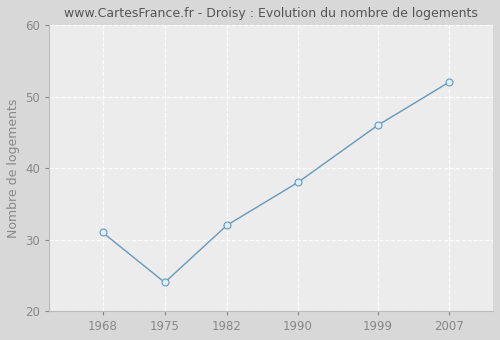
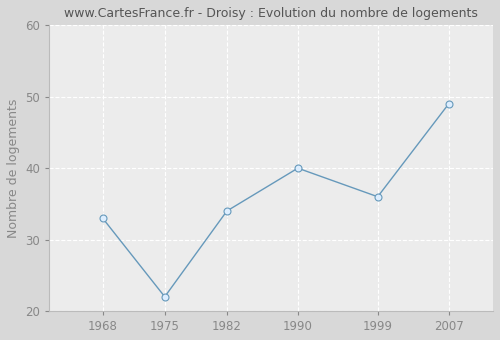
1968: 31 -> 33
1975: 24 -> 22
1982: 32 -> 34
1990: 38 -> 40
1999: 46 -> 36
2007: 52 -> 49
